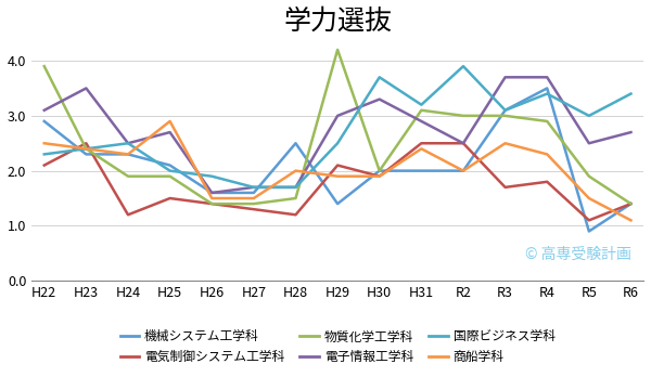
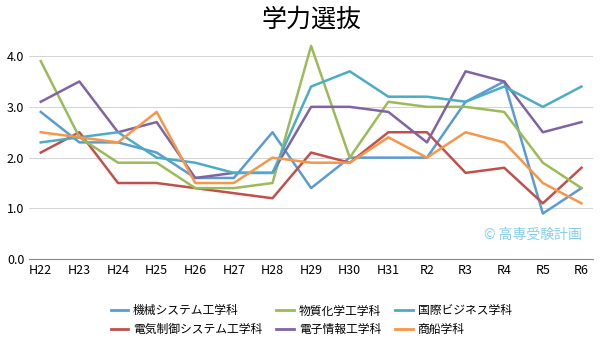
電気制御システム工学科/H24: 1.2 -> 1.5
国際ビジネス学科/H29: 2.5 -> 3.4
電子情報工学科/H30: 3.3 -> 3.0
電子情報工学科/R2: 2.5 -> 2.3
国際ビジネス学科/R2: 3.9 -> 3.2
電子情報工学科/R4: 3.7 -> 3.5
電気制御システム工学科/R6: 1.4 -> 1.8
